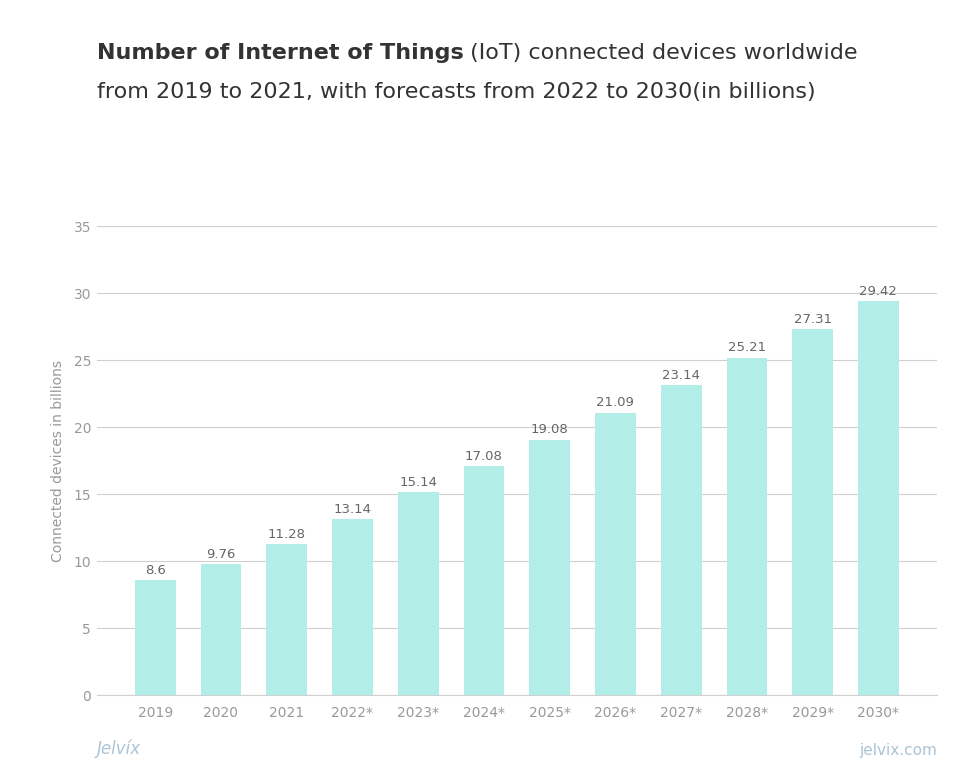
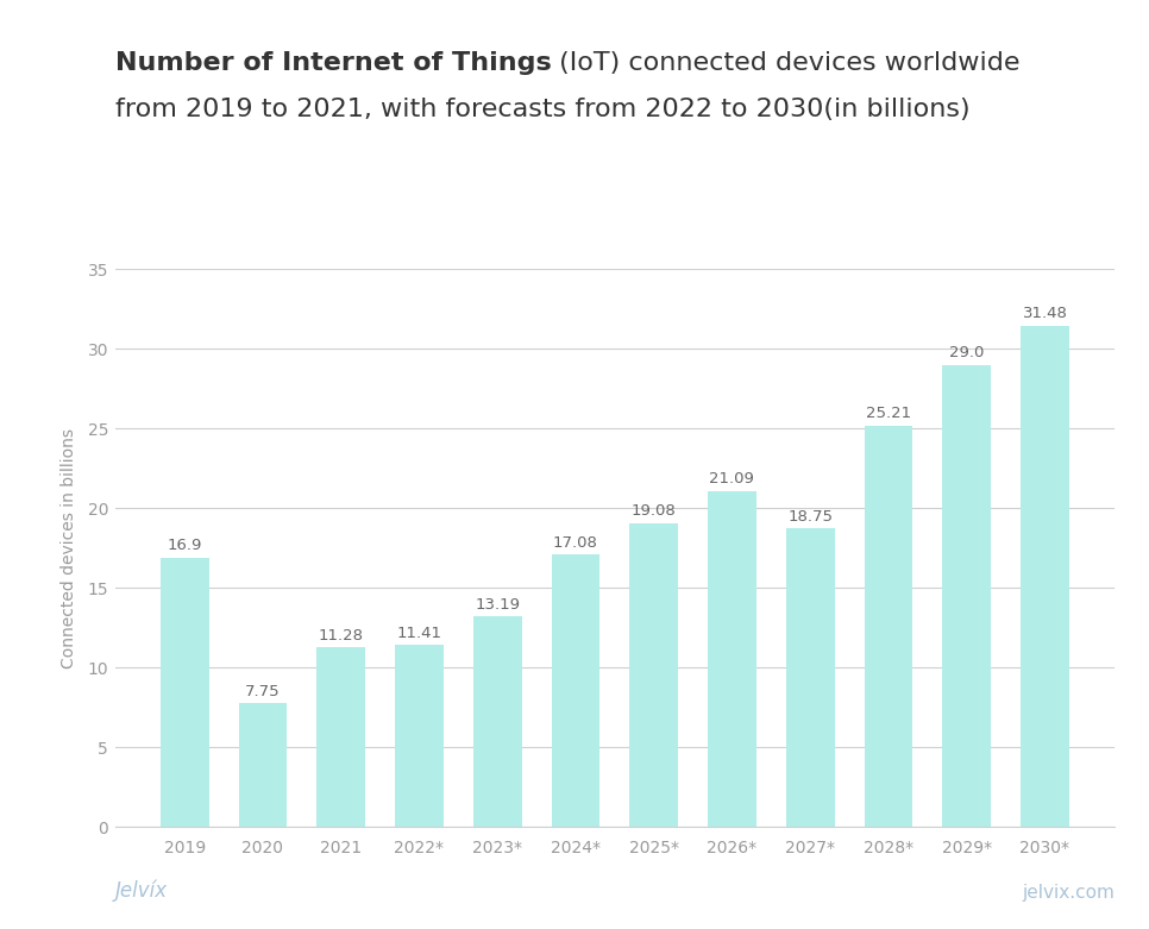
2019: 8.6 -> 16.9
2020: 9.76 -> 7.75
2022*: 13.14 -> 11.41
2023*: 15.14 -> 13.19
2027*: 23.14 -> 18.75
2029*: 27.31 -> 29.0
2030*: 29.42 -> 31.48
